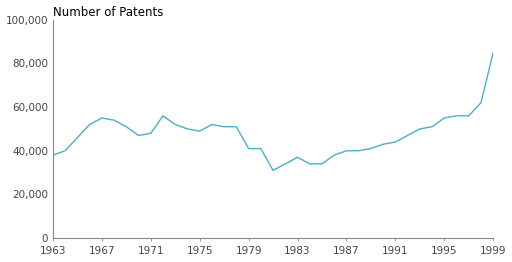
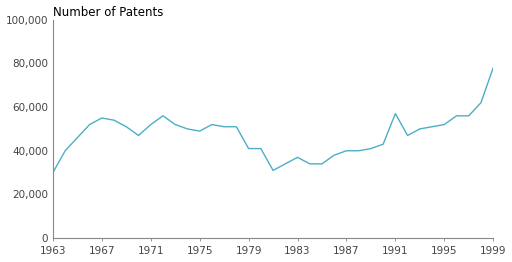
1963: 38,000 -> 30,000
1971: 48,000 -> 52,000
1991: 44,000 -> 57,000
1995: 55,000 -> 52,000
1999: 85,000 -> 78,000
